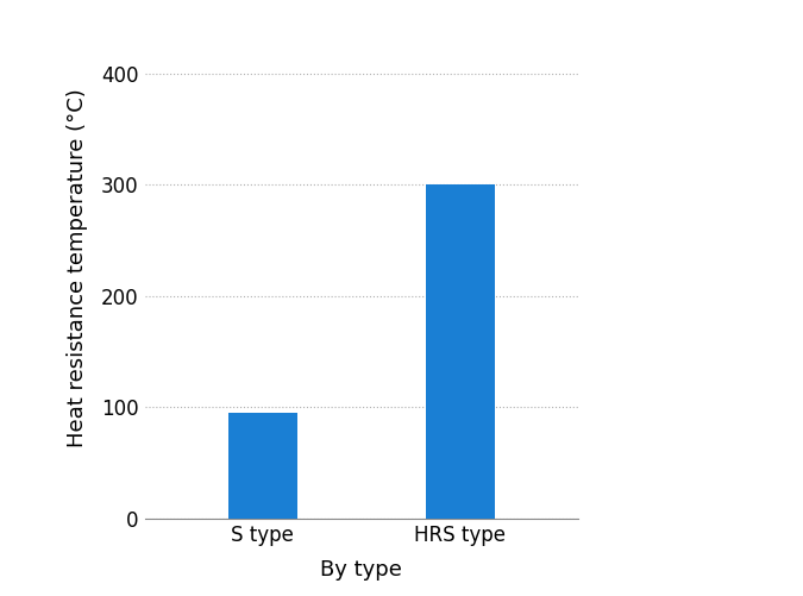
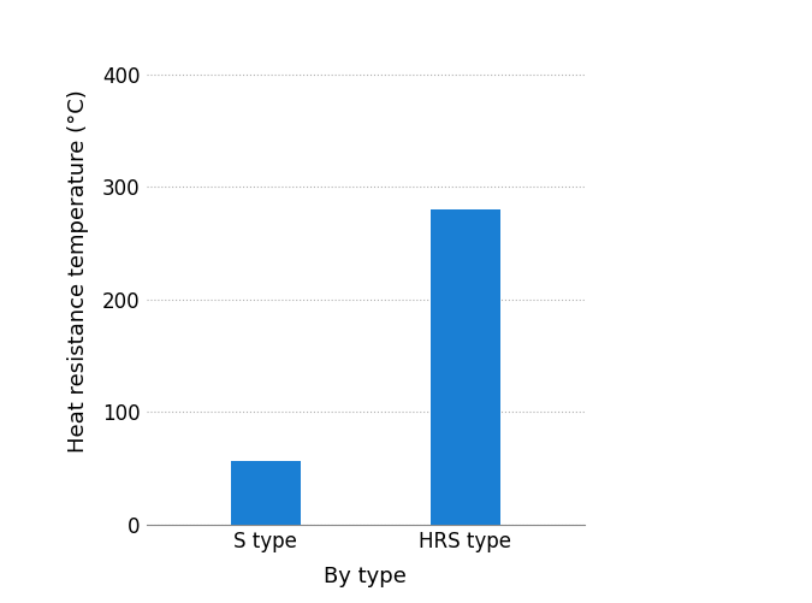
S type: 95 -> 56
HRS type: 300 -> 280
